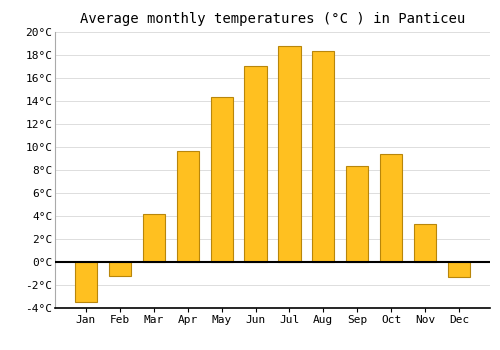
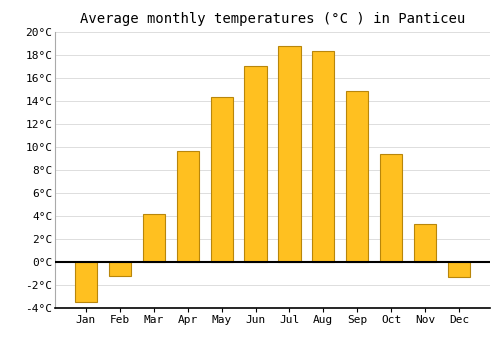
Sep: 8.3°C -> 14.8°C
